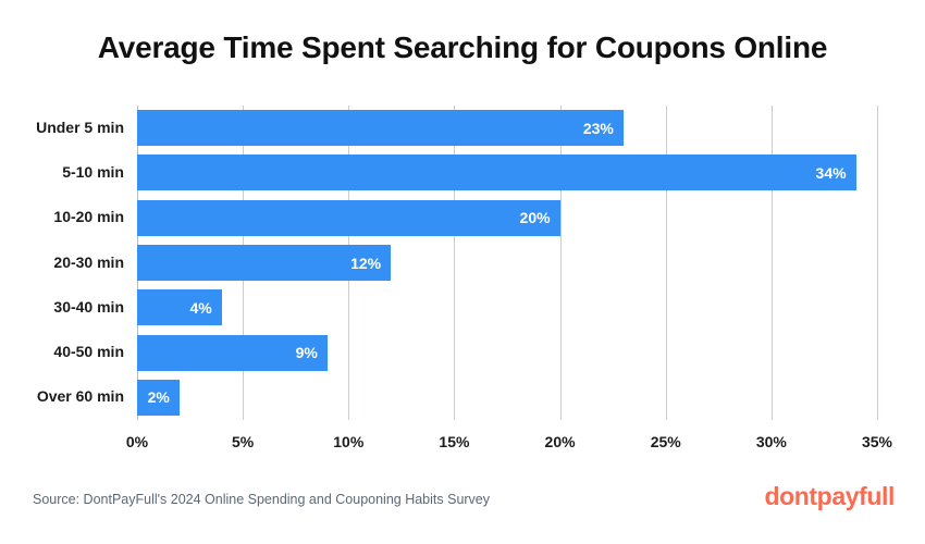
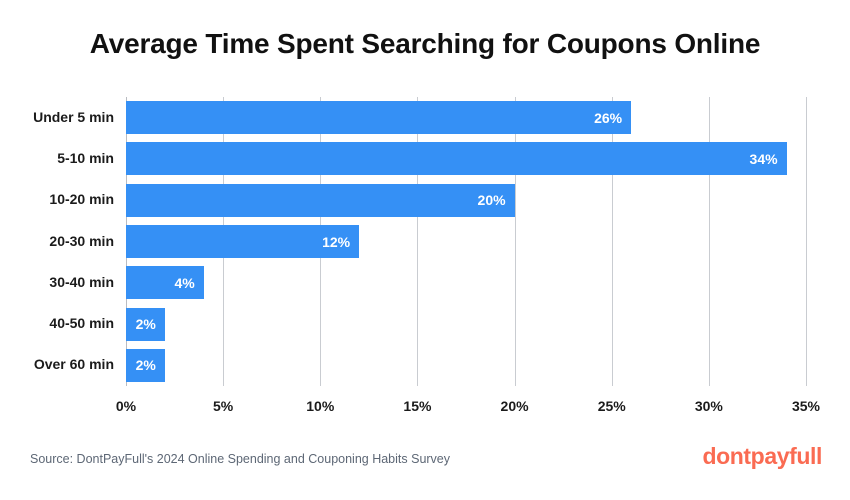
Under 5 min: 23% -> 26%
40-50 min: 9% -> 2%
